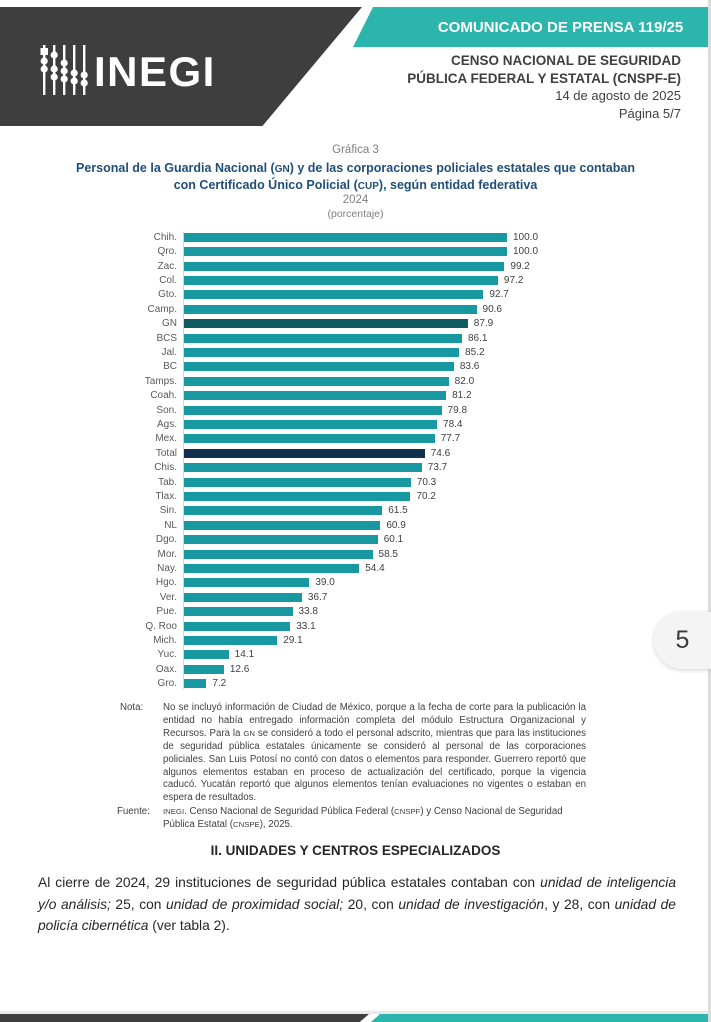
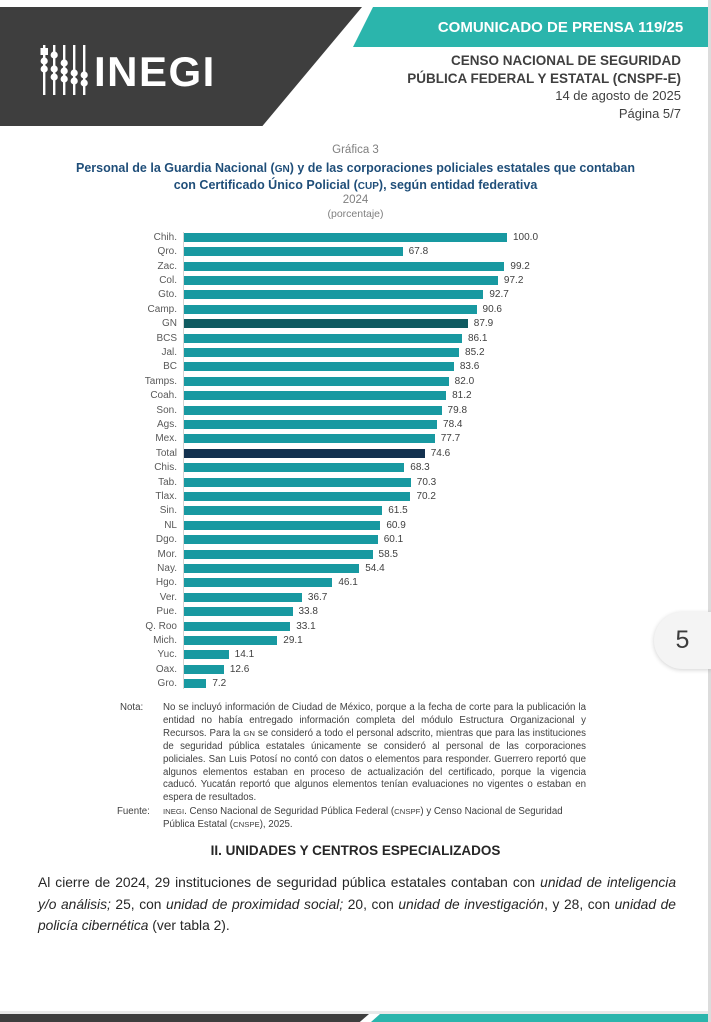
Qro.: 100.0 -> 67.8
Chis.: 73.7 -> 68.3
Hgo.: 39.0 -> 46.1
